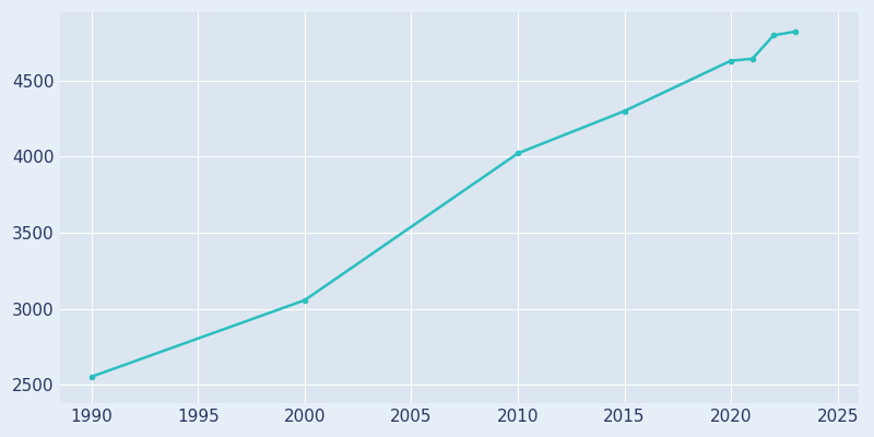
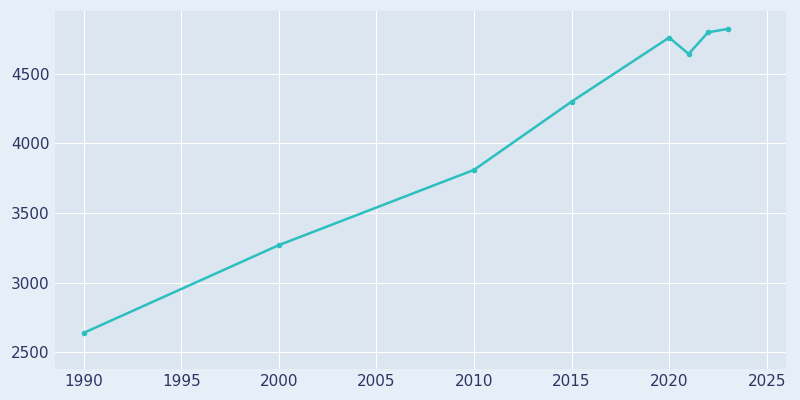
1990: 2550 -> 2640
2000: 3060 -> 3270
2010: 4020 -> 3810
2020: 4630 -> 4760
